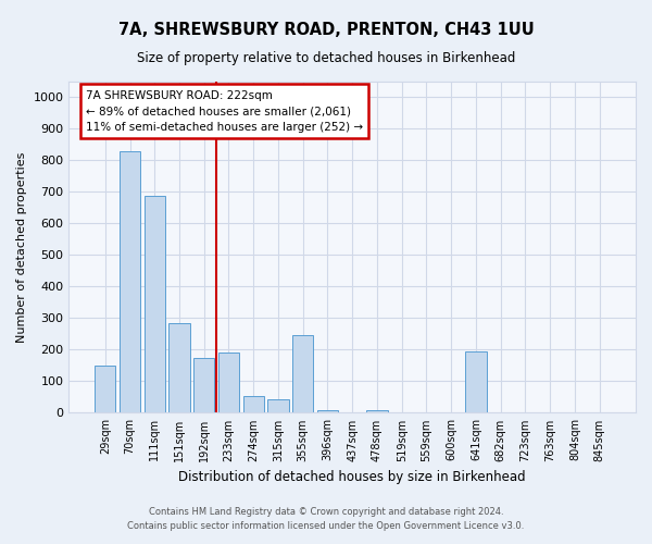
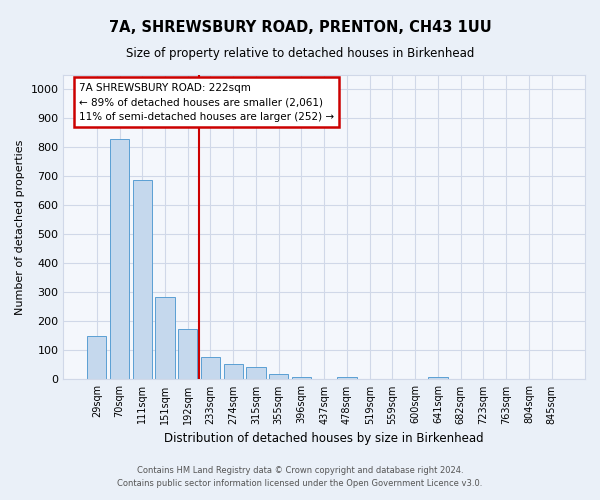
233sqm: 190 -> 78
355sqm: 245 -> 20
641sqm: 195 -> 10
